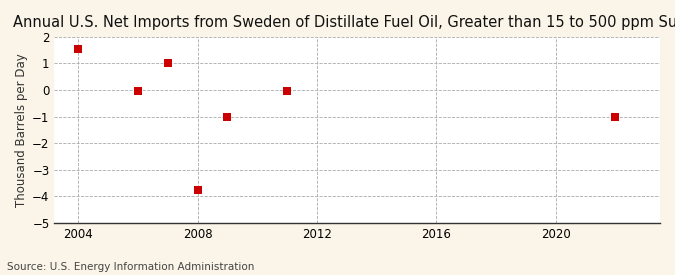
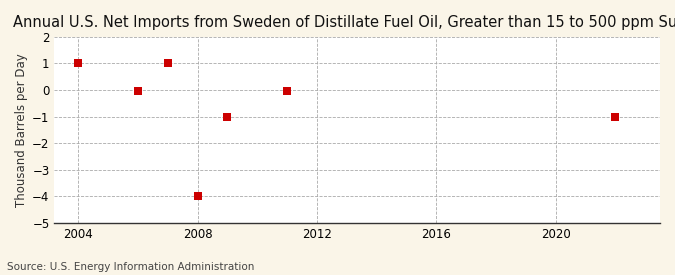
2004: 1.55 -> 1.00
2008: -3.75 -> -4.00
